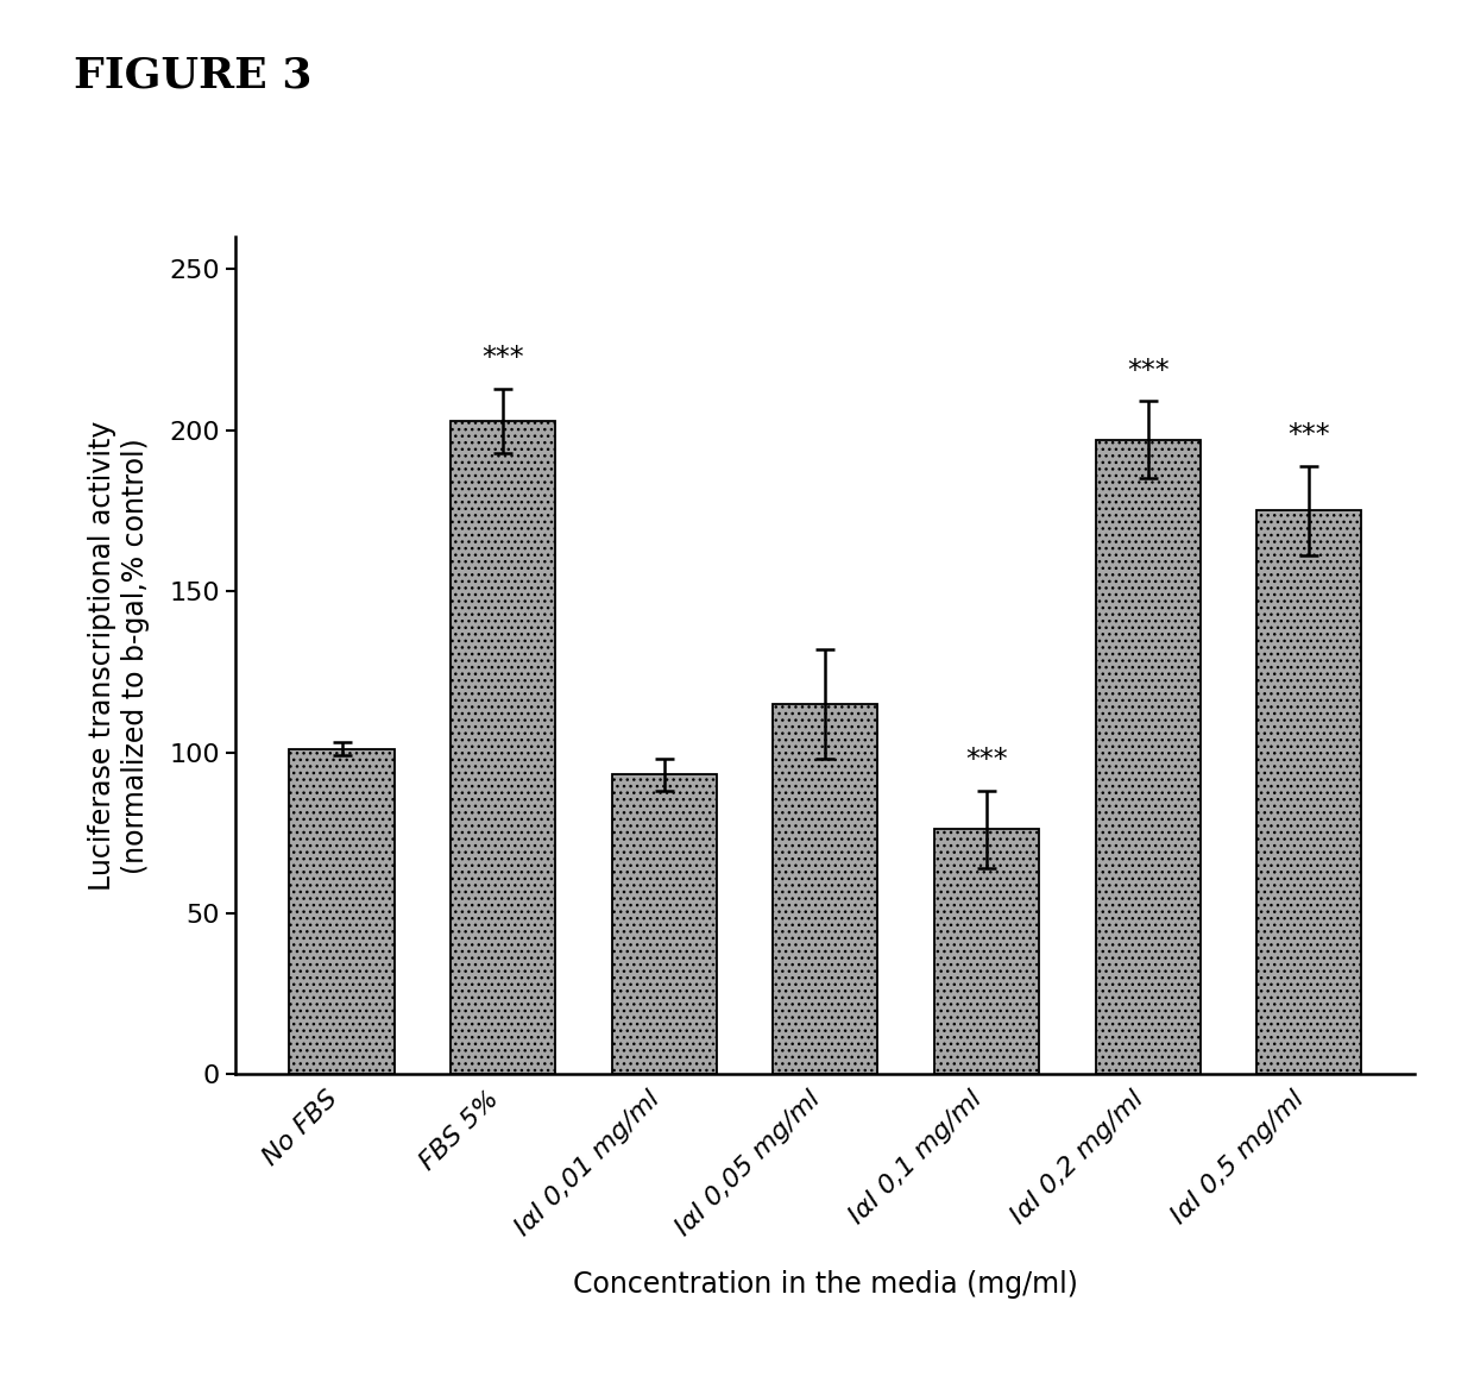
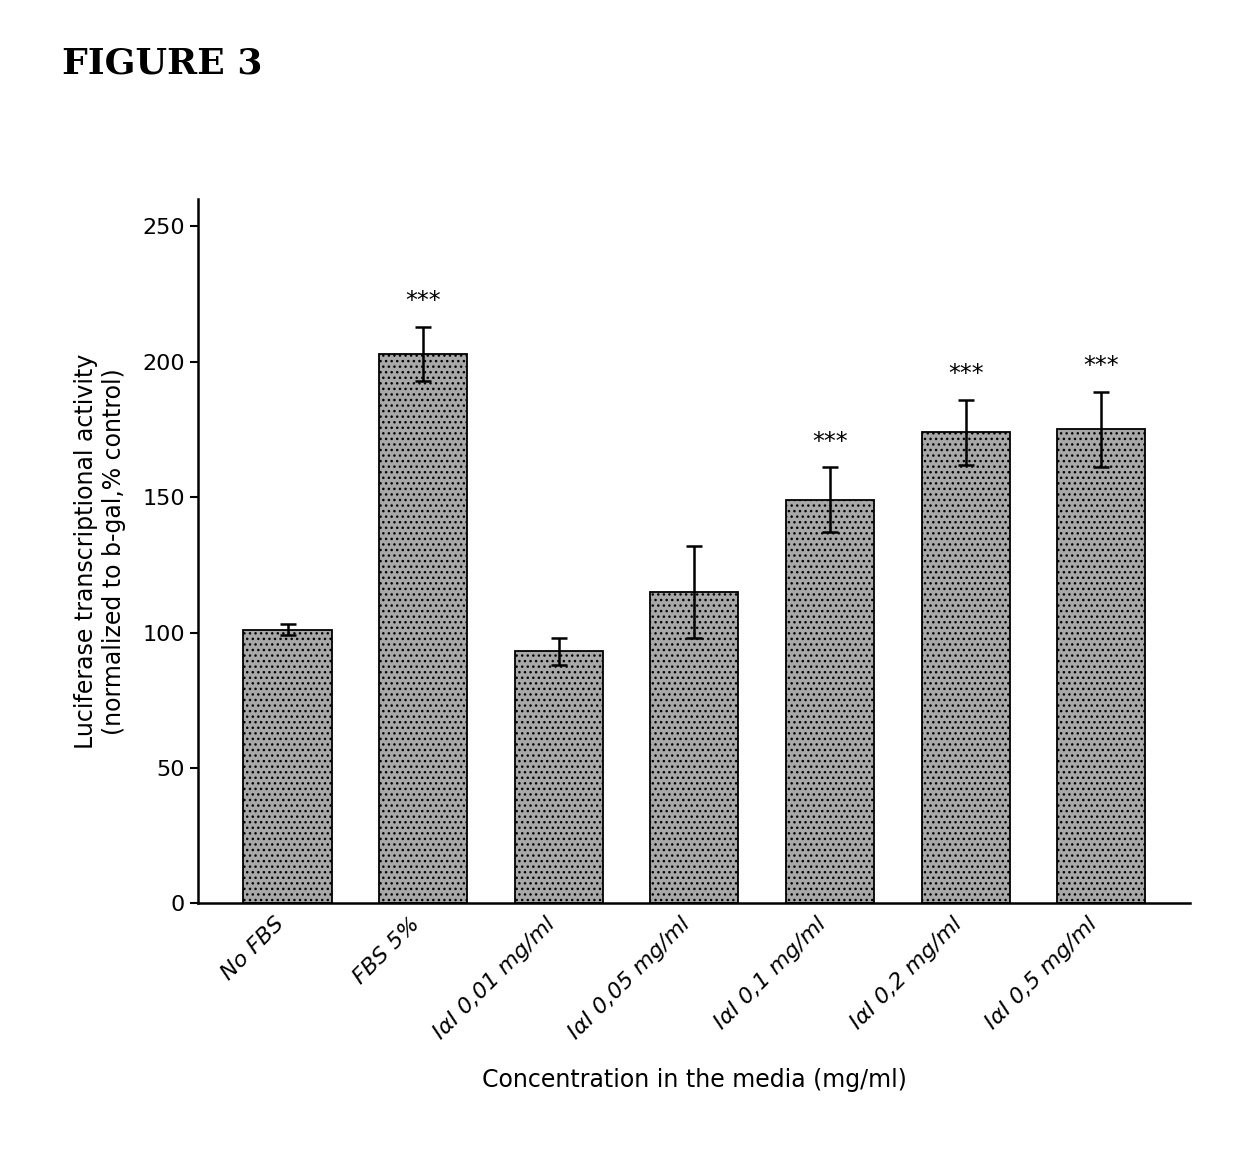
IαI 0,1 mg/ml: 76 -> 149
IαI 0,2 mg/ml: 197 -> 174
